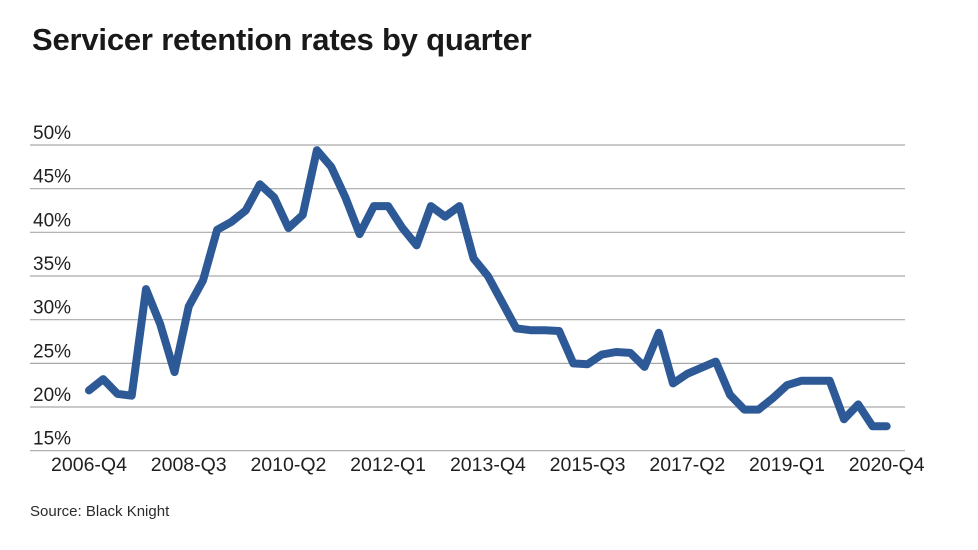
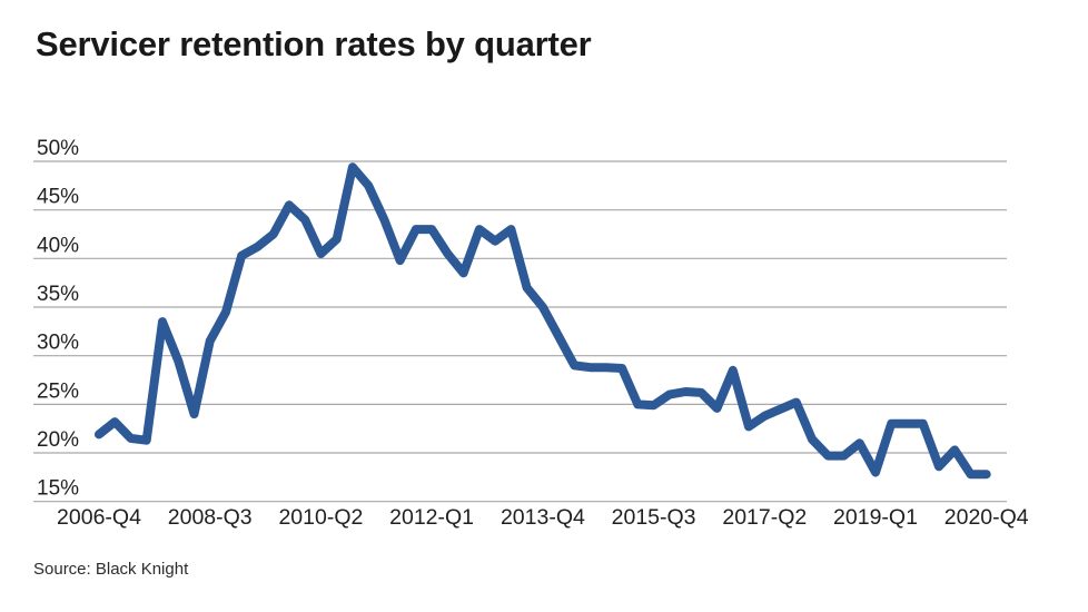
2019-Q1: 22% -> 18%
